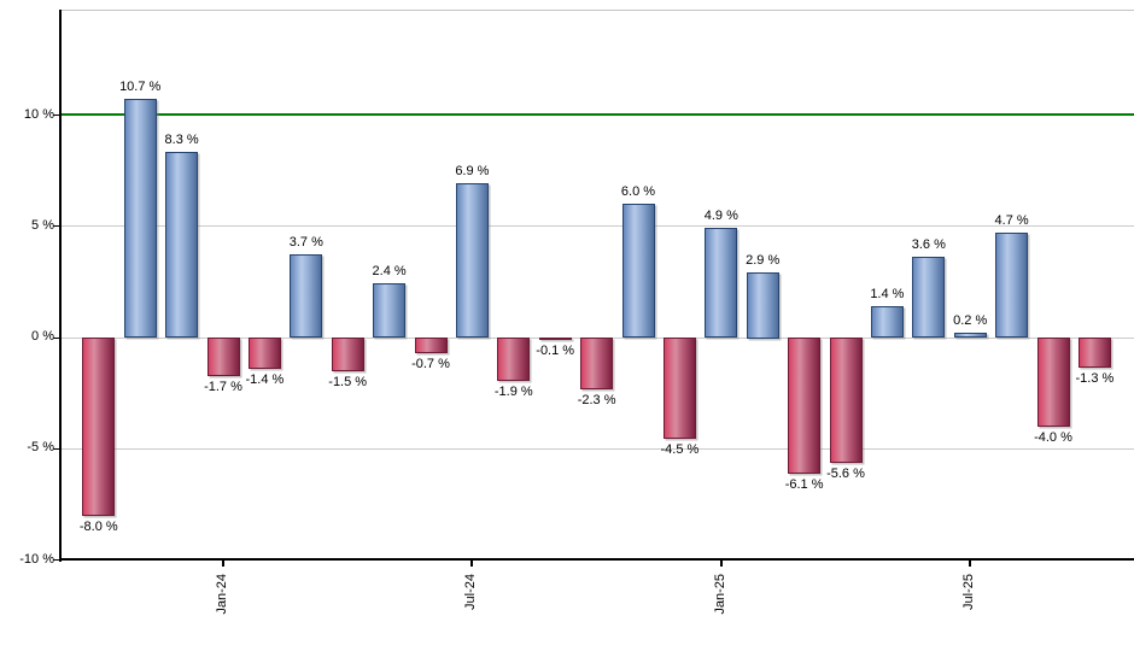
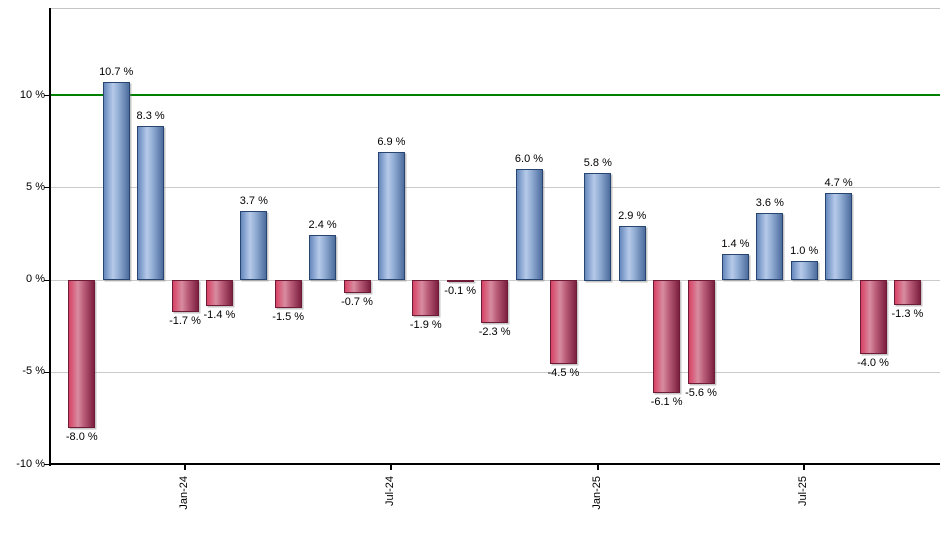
Jan-25: 4.9 -> 5.8
Jul-25: 0.2 -> 1.0
